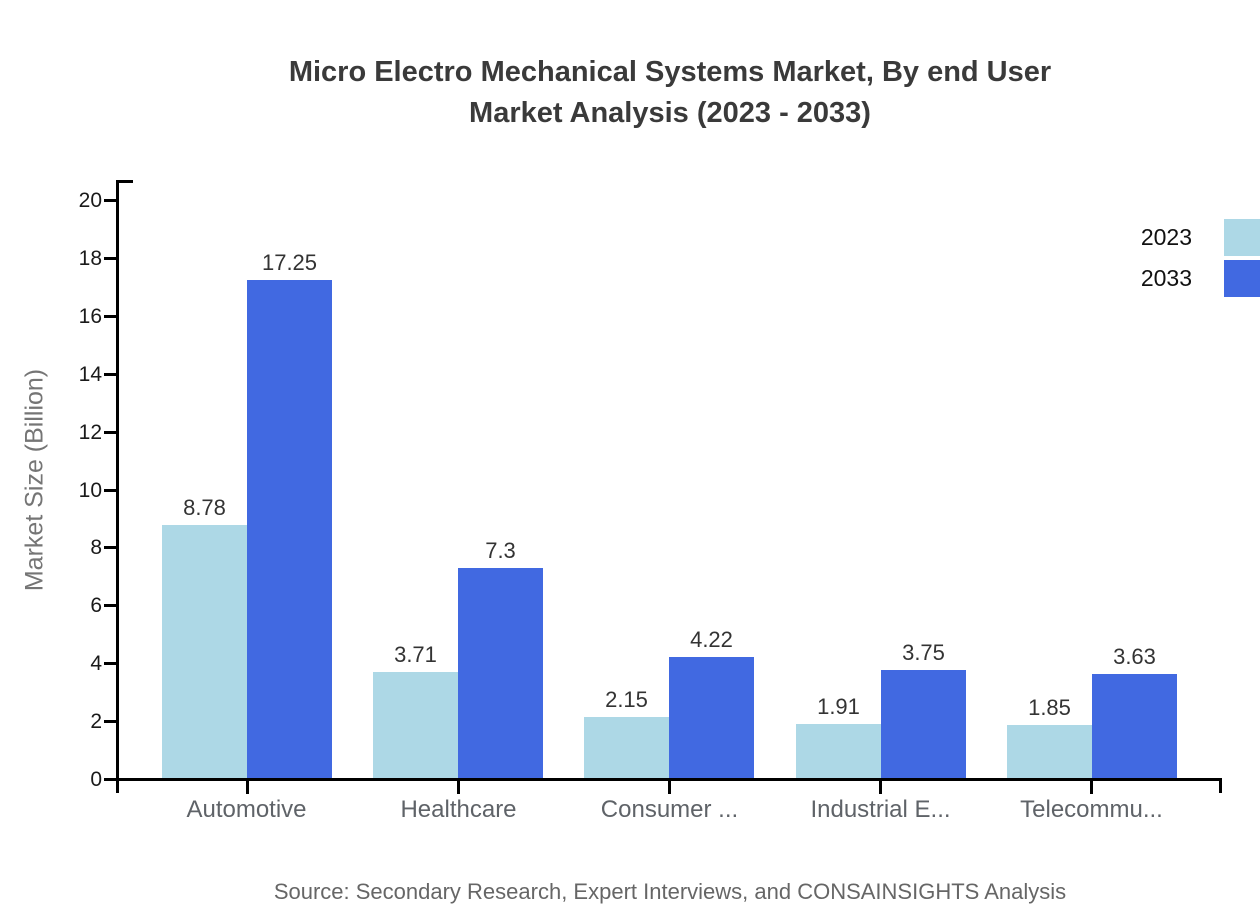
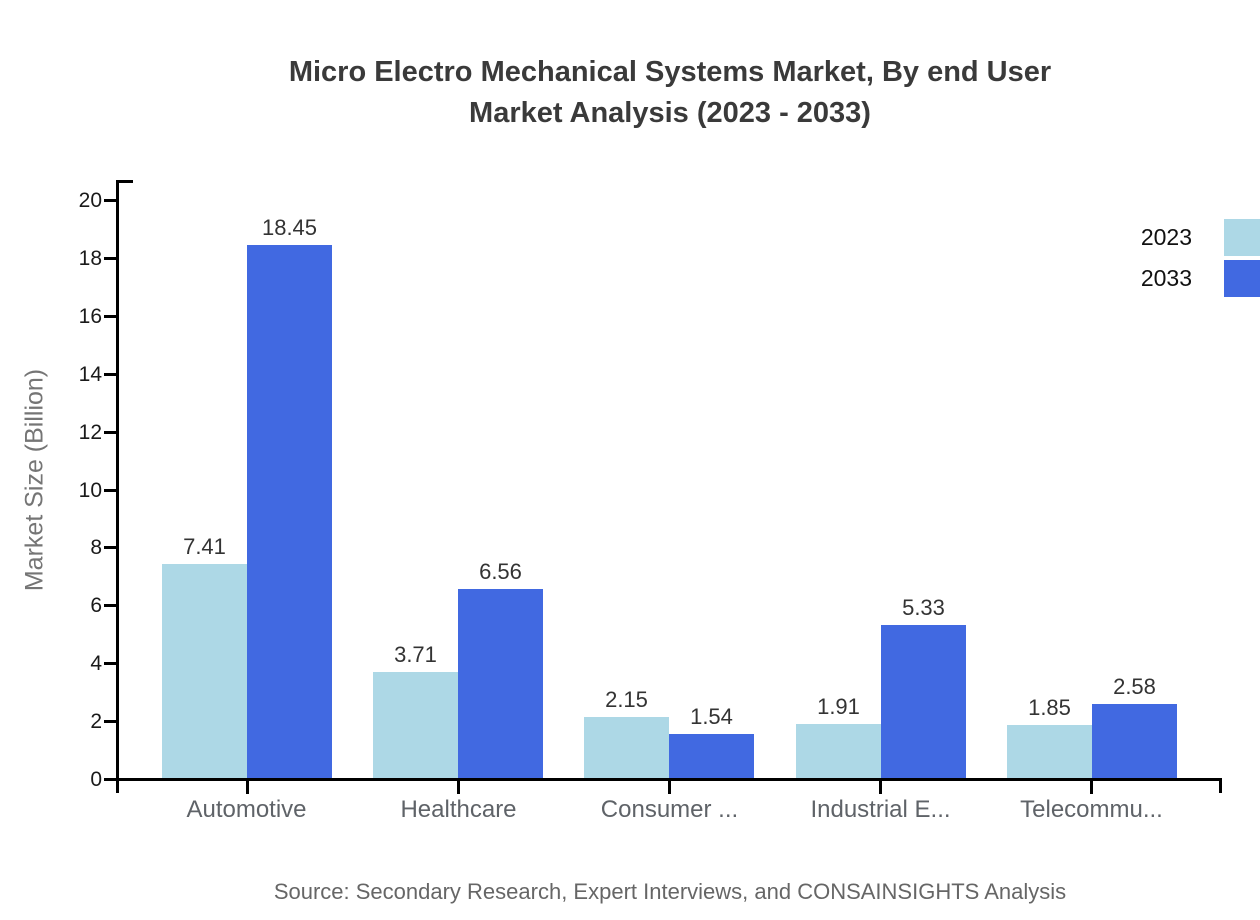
2023/Automotive: 8.78 -> 7.41
2033/Automotive: 17.25 -> 18.45
2033/Healthcare: 7.3 -> 6.56
2033/Consumer ...: 4.22 -> 1.54
2033/Industrial E...: 3.75 -> 5.33
2033/Telecommu...: 3.63 -> 2.58
